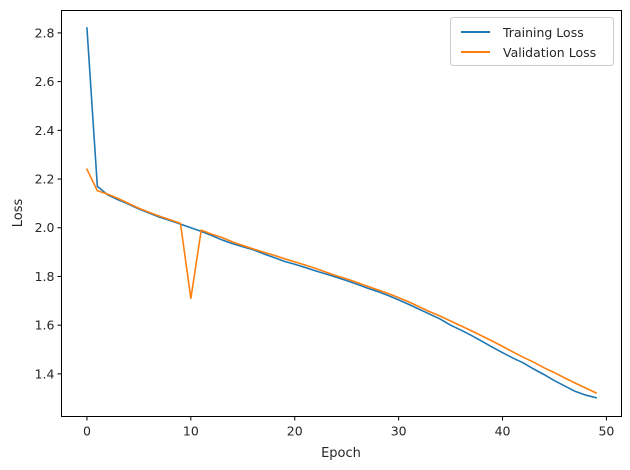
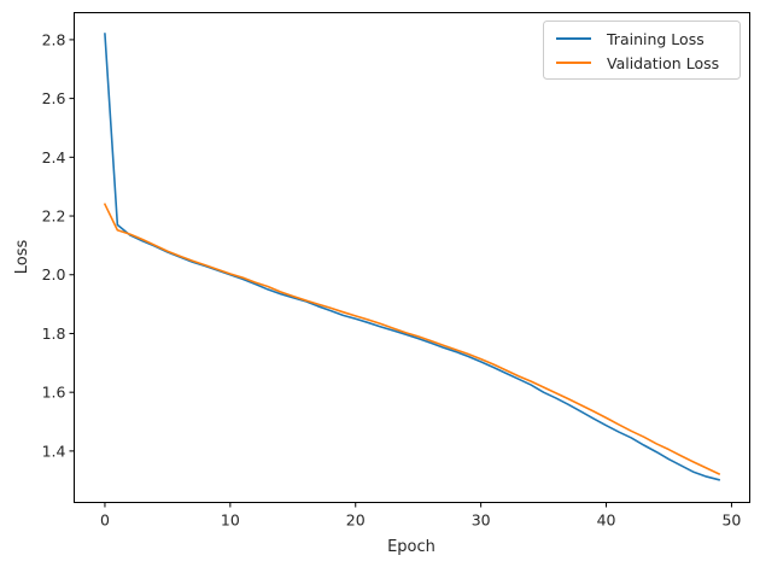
Validation Loss/10: 1.71 -> 2.00
